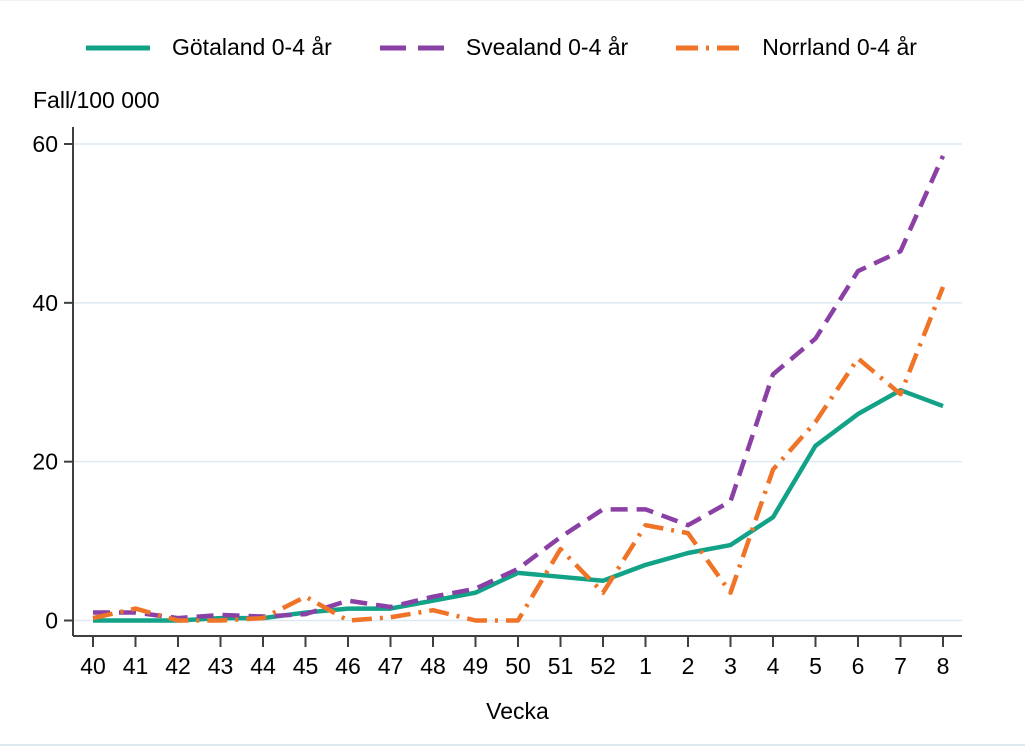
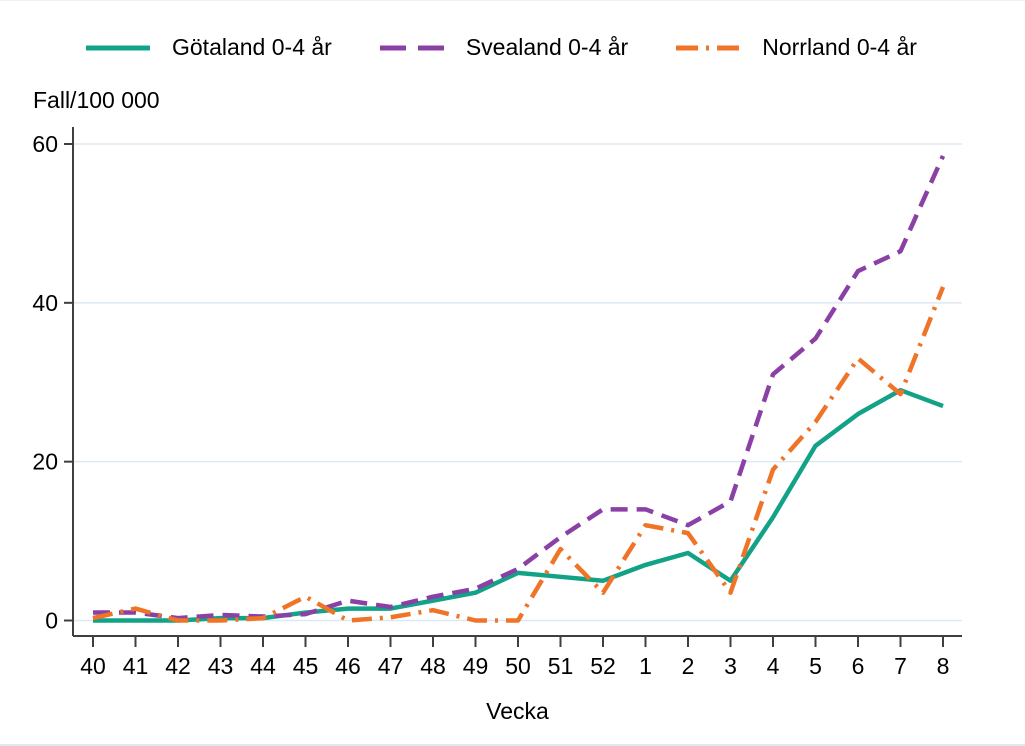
Götaland 0-4 år/3: 10 -> 5
